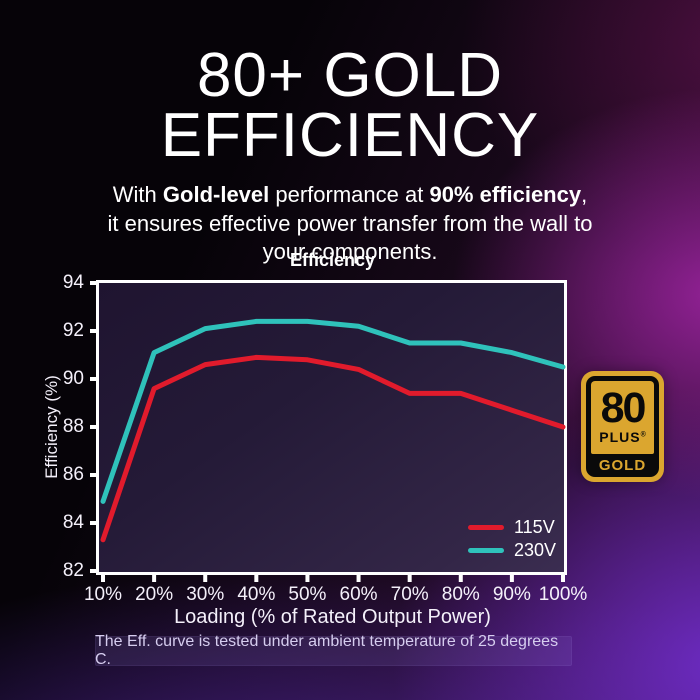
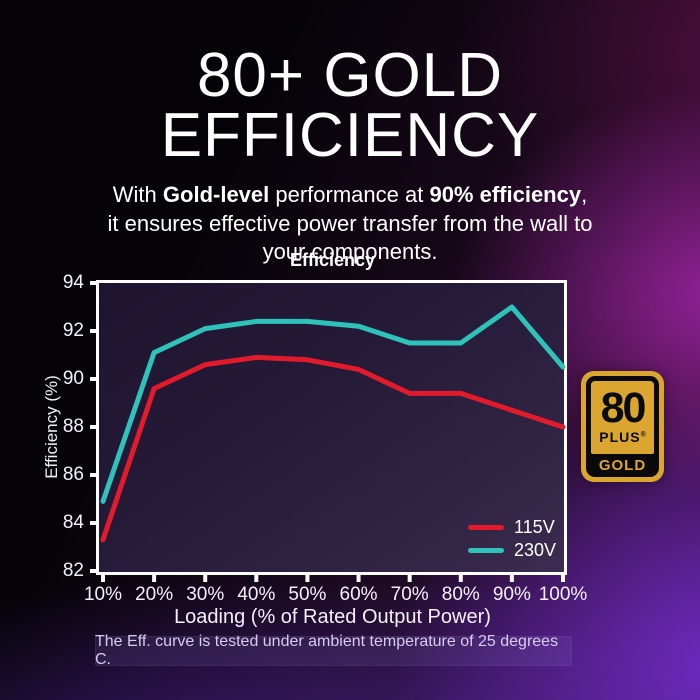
230V/90: 91% -> 93%
